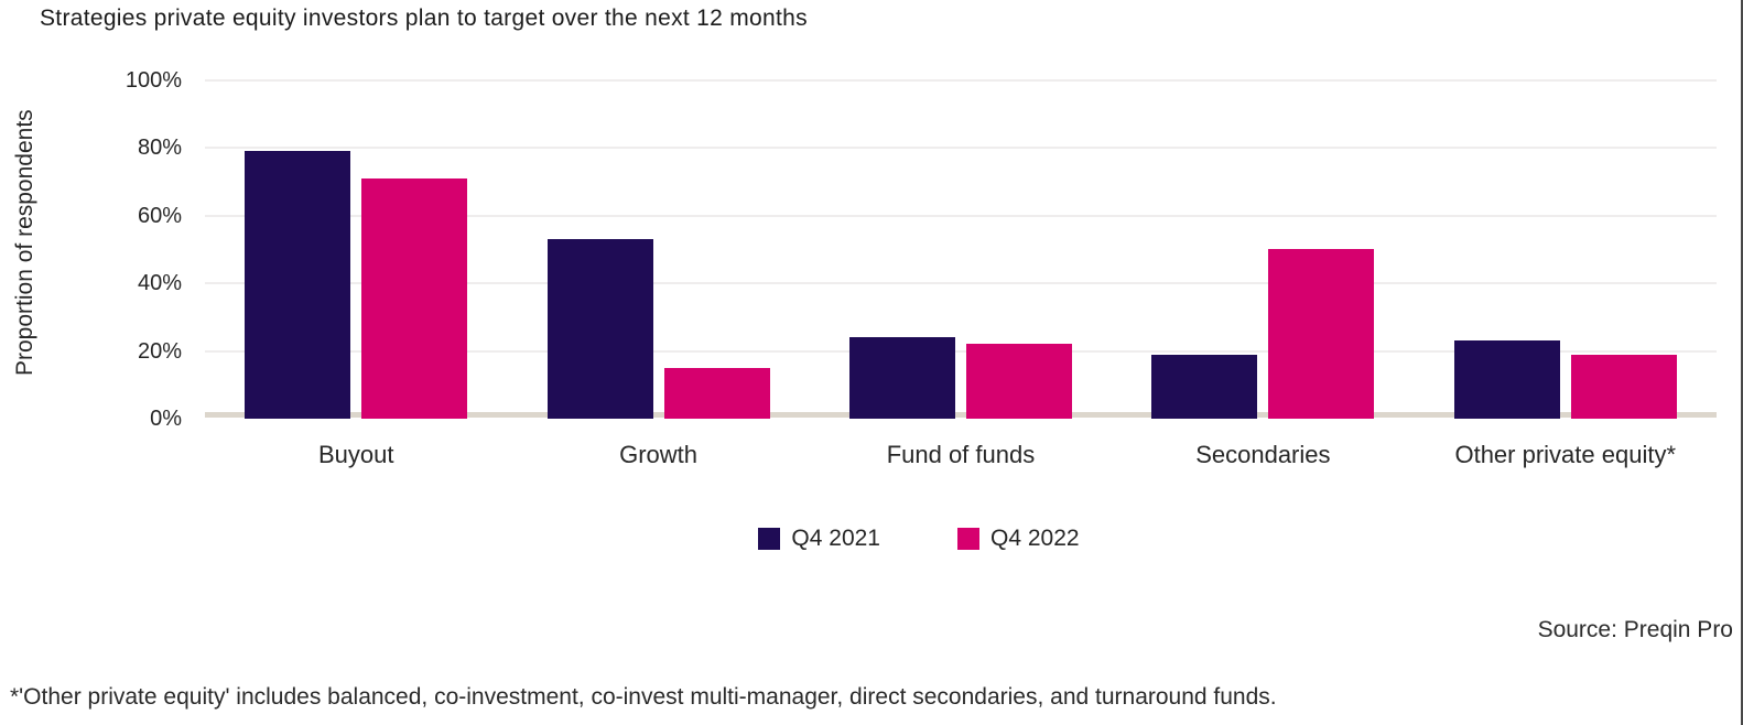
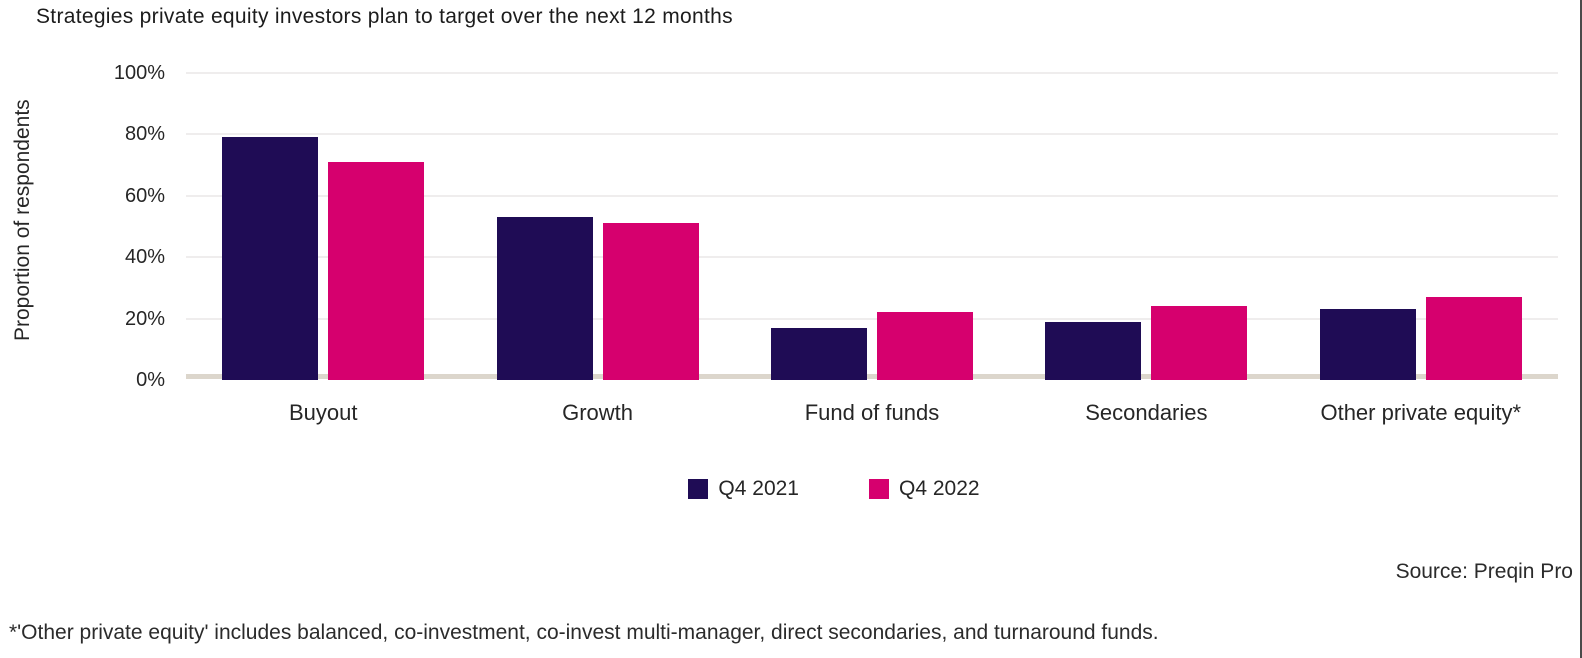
Q4 2022/Growth: 15% -> 51%
Q4 2021/Fund of funds: 24% -> 17%
Q4 2022/Secondaries: 50% -> 24%
Q4 2022/Other private equity*: 19% -> 27%
